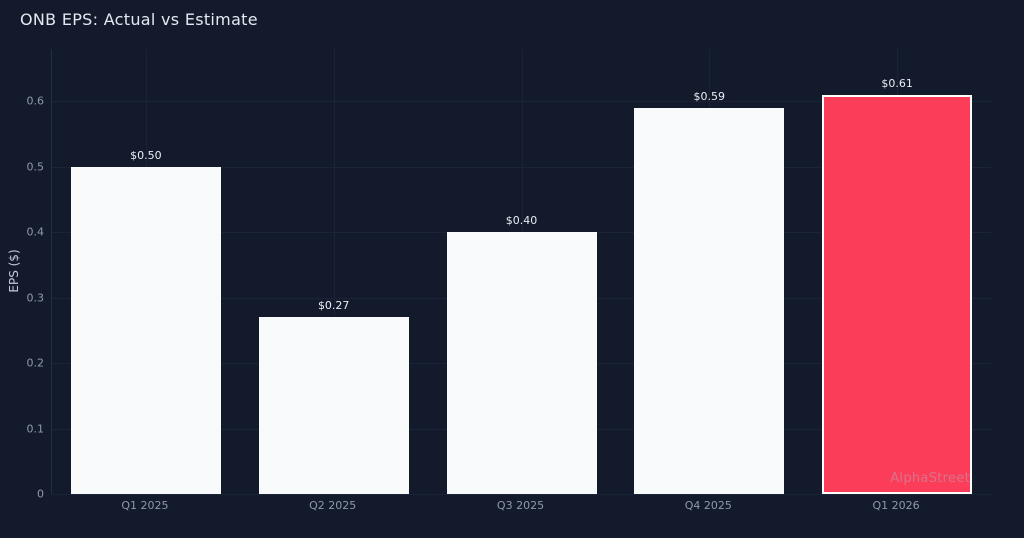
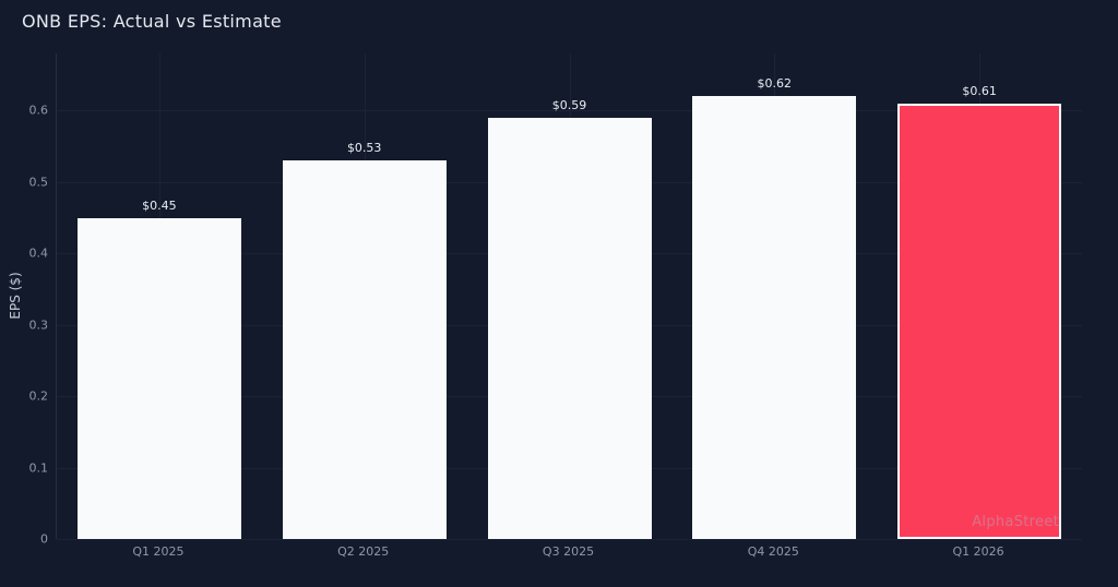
Q1 2025: $0.50 -> $0.45
Q2 2025: $0.27 -> $0.53
Q3 2025: $0.40 -> $0.59
Q4 2025: $0.59 -> $0.62
